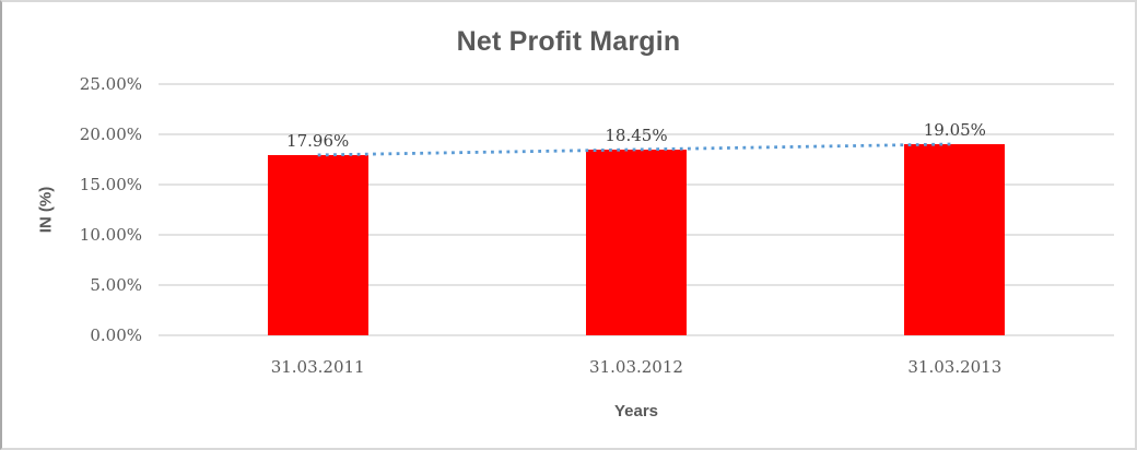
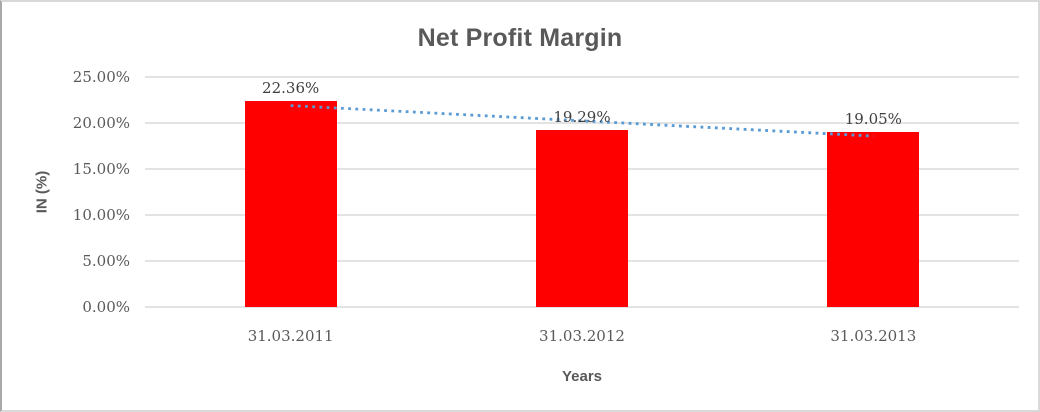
31.03.2011: 17.96% -> 22.36%
31.03.2012: 18.45% -> 19.29%
